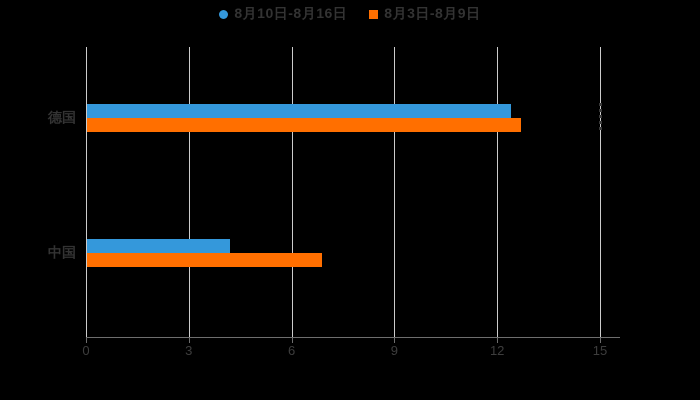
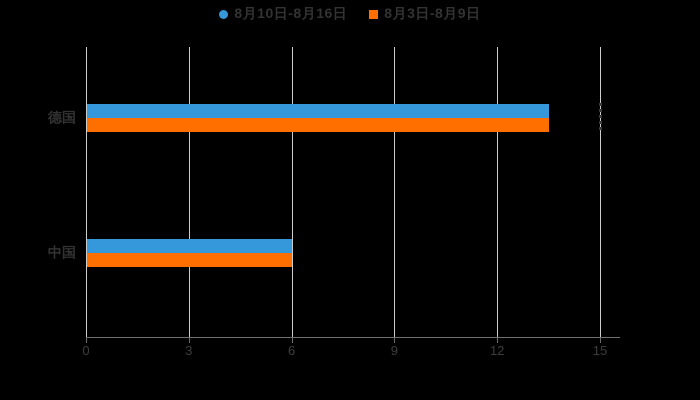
8月10日-8月16日/德国: 12.4 -> 13.5
8月3日-8月9日/德国: 12.7 -> 13.5
8月10日-8月16日/中国: 4.2 -> 6.0
8月3日-8月9日/中国: 6.9 -> 6.0
